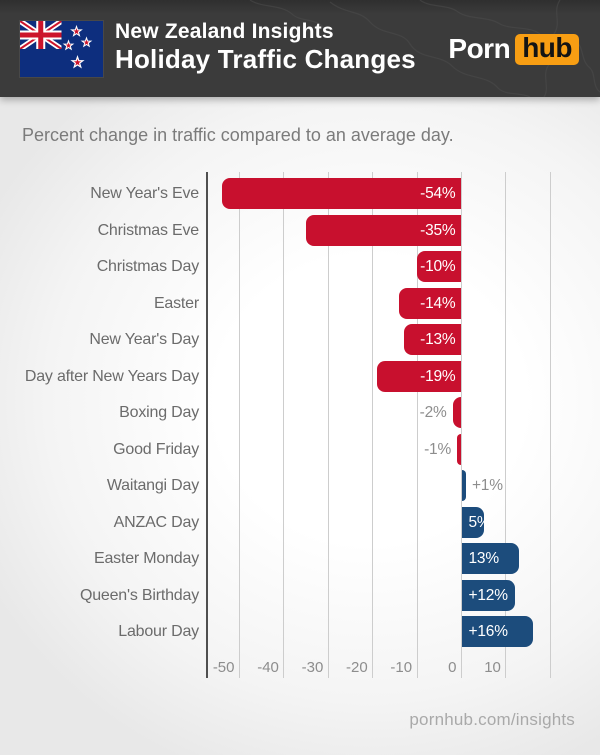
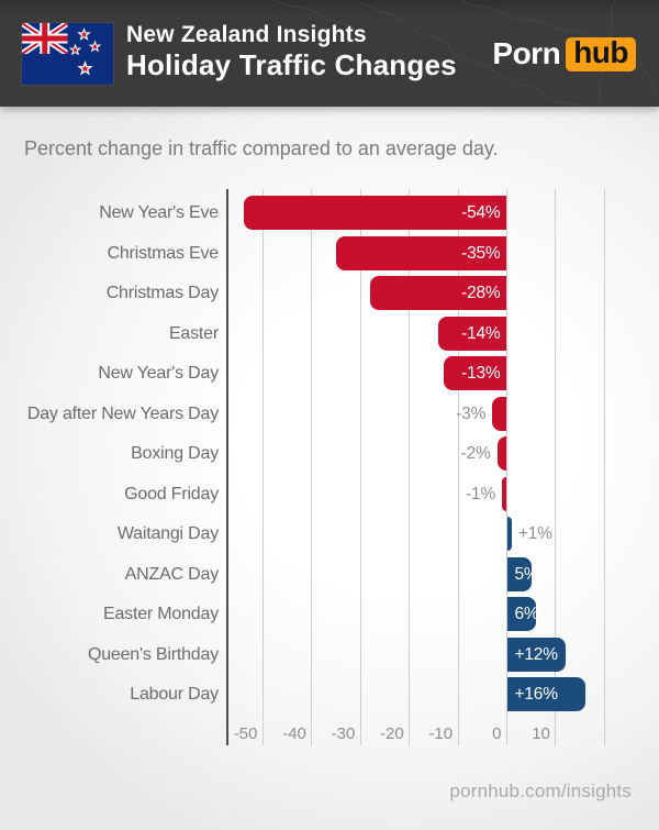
Christmas Day: -10% -> -28%
Day after New Years Day: -19% -> -3%
Easter Monday: 13% -> 6%
